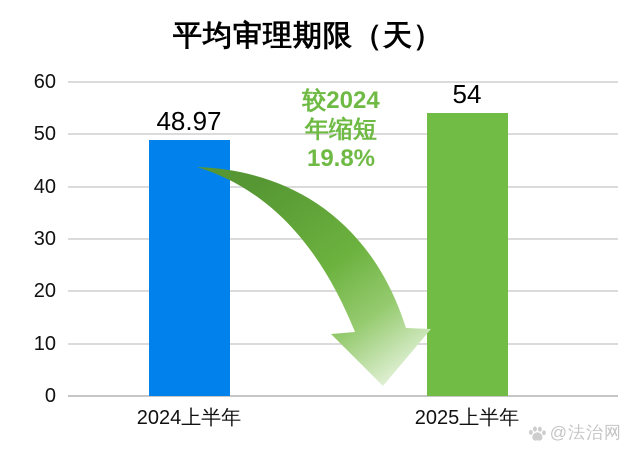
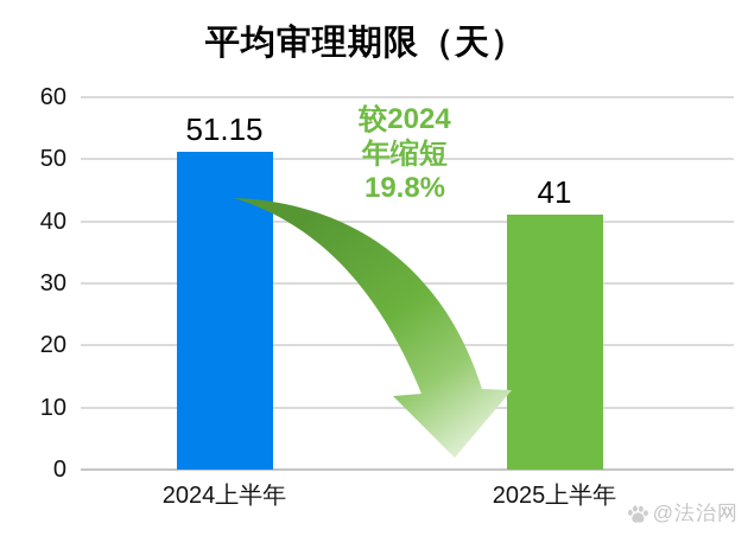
2024上半年: 48.97 -> 51.15
2025上半年: 54 -> 41
